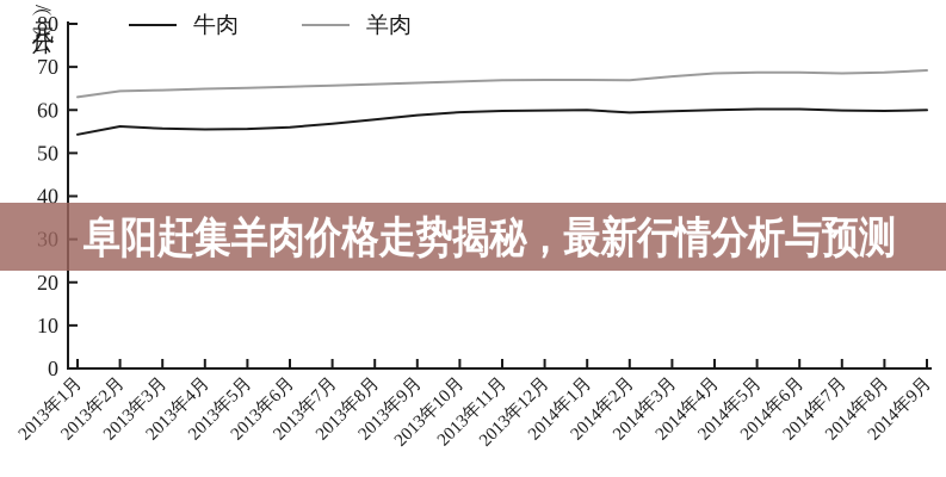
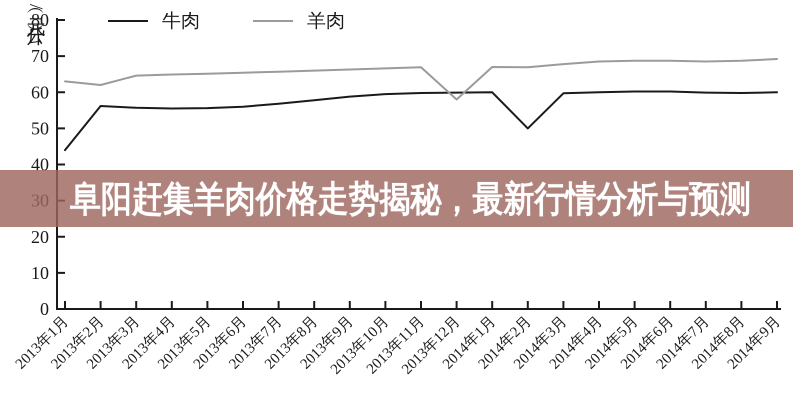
牛肉/2013年1月: 54 -> 44
羊肉/2013年2月: 64 -> 62
羊肉/2013年12月: 67 -> 58
牛肉/2014年2月: 59 -> 50
